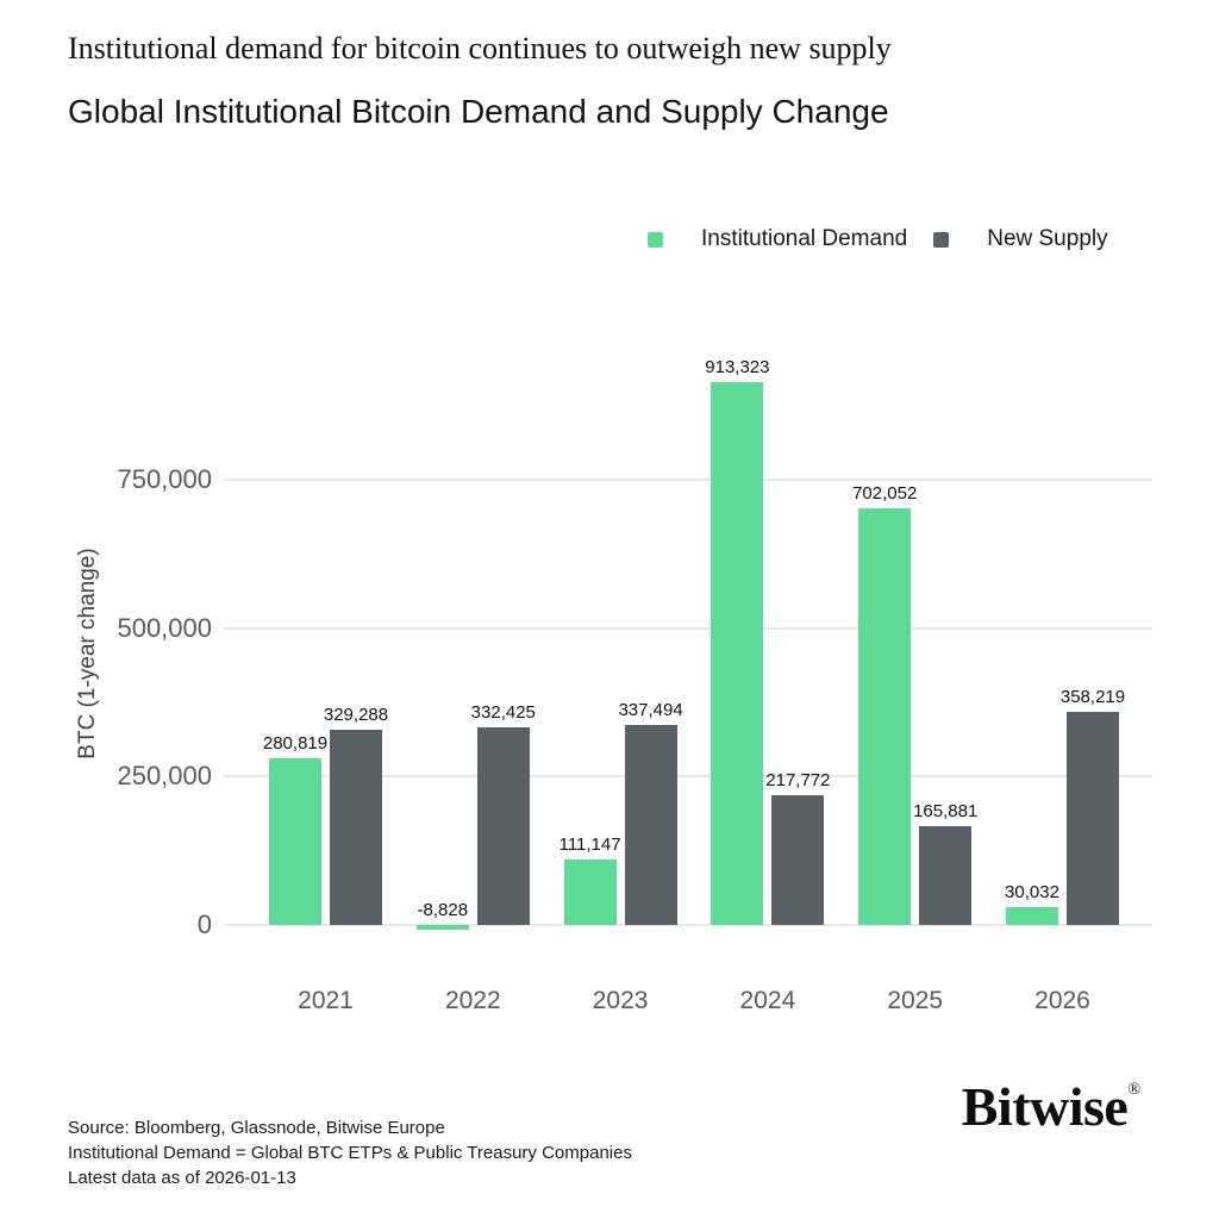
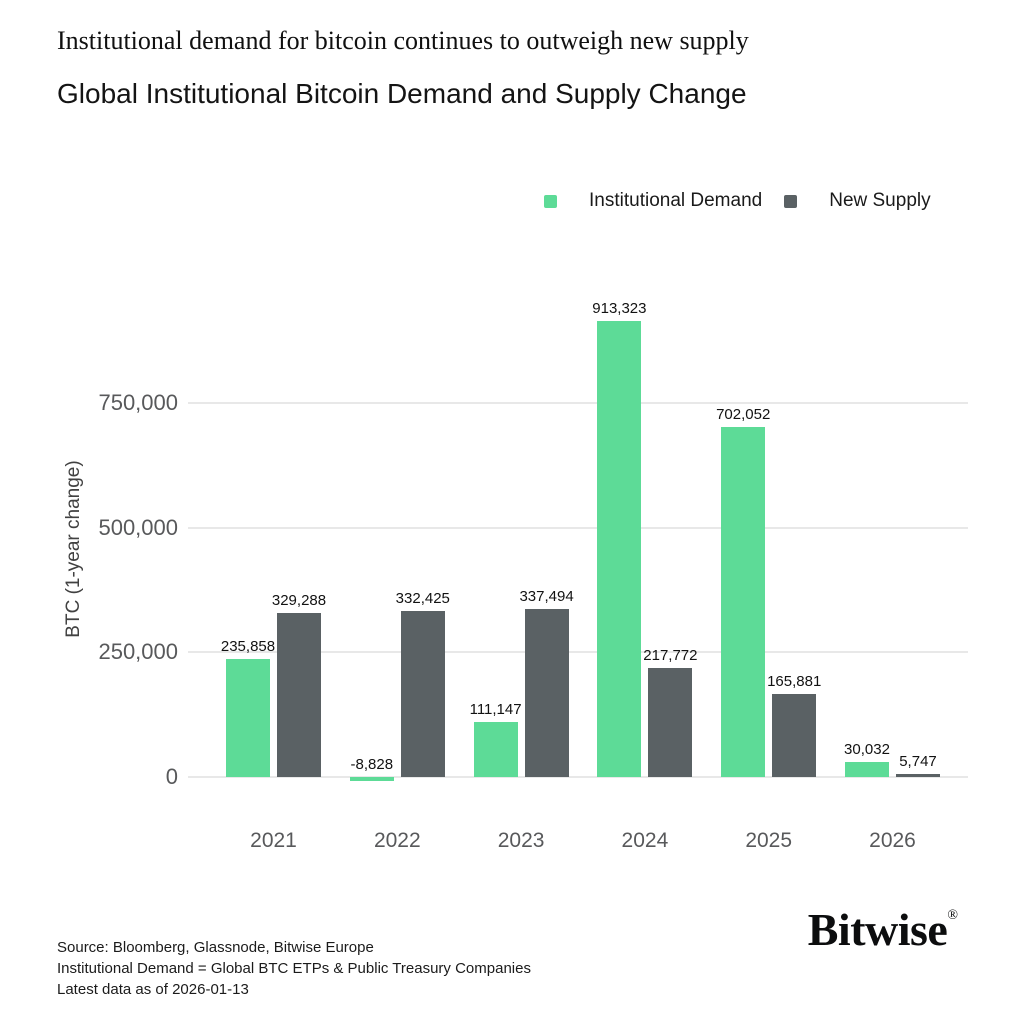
Institutional Demand/2021: 280,819 -> 235,858
New Supply/2026: 358,219 -> 5,747
